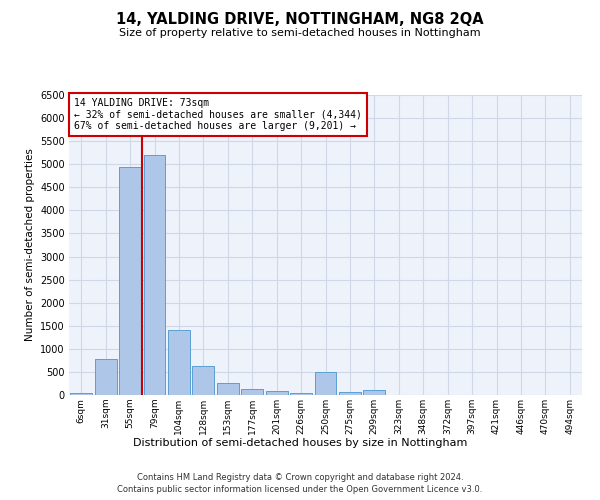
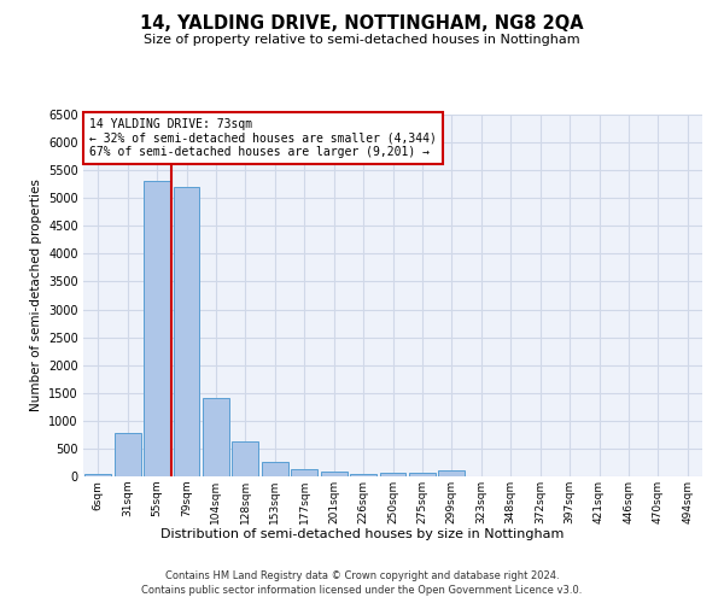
55sqm: 4950 -> 5300
250sqm: 500 -> 70
